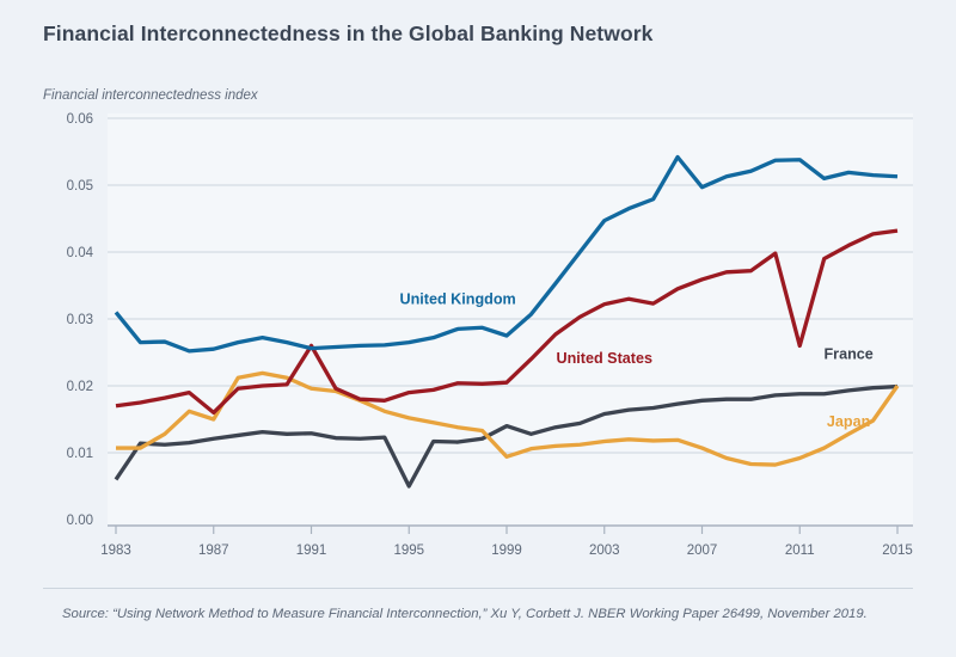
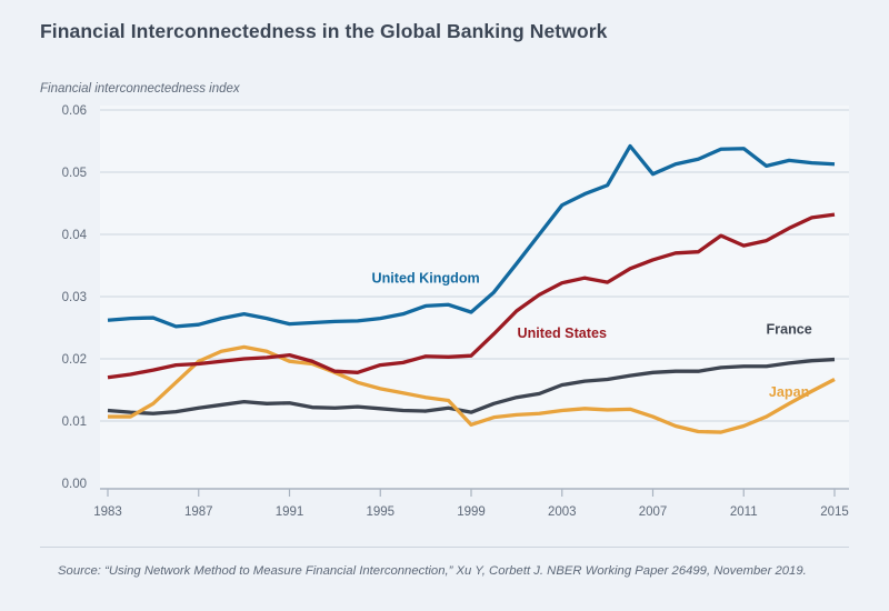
United Kingdom/1983: 0.031 -> 0.026
France/1983: 0.006 -> 0.012
United States/1987: 0.016 -> 0.019
Japan/1987: 0.015 -> 0.020
United States/1991: 0.026 -> 0.021
France/1995: 0.005 -> 0.012
France/1999: 0.014 -> 0.011
United States/2011: 0.026 -> 0.038
Japan/2015: 0.020 -> 0.017
